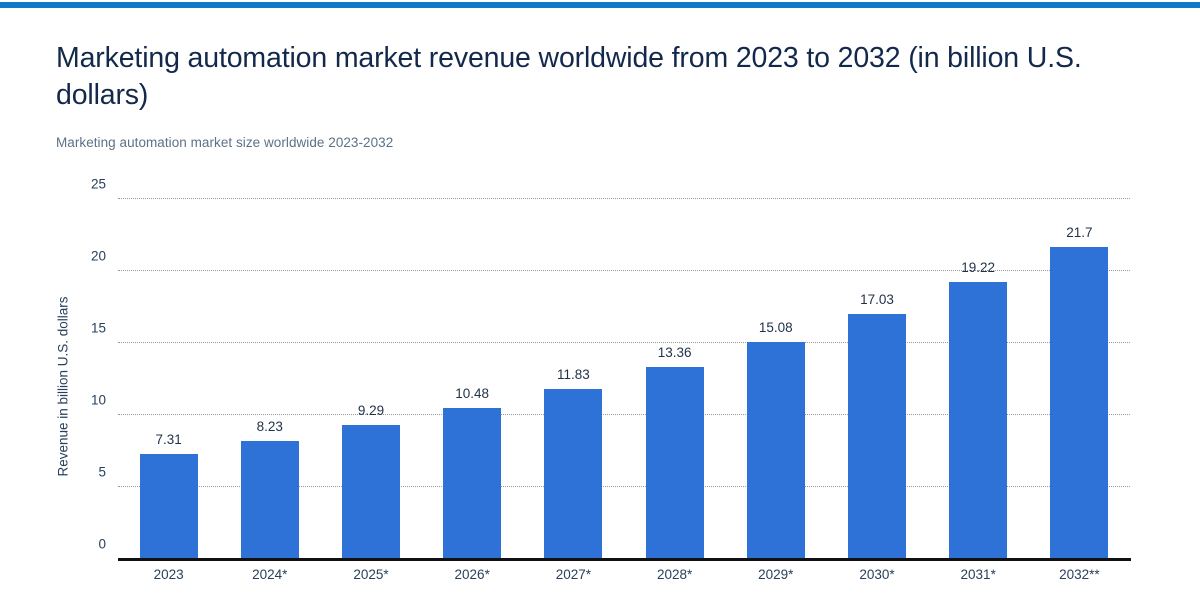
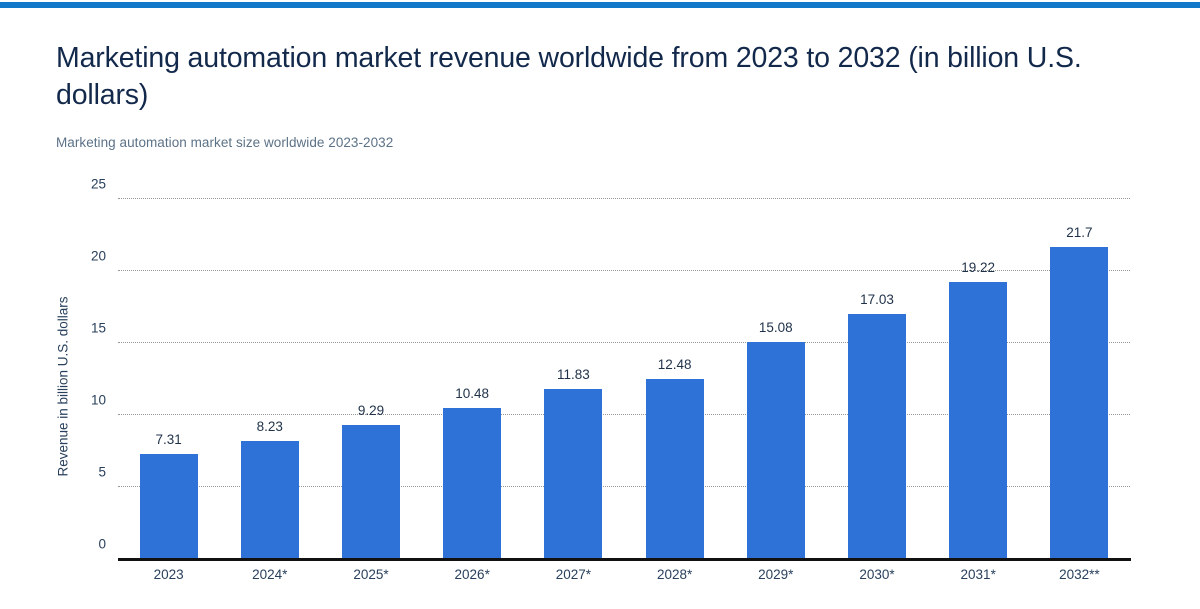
2028*: 13.36 -> 12.48
